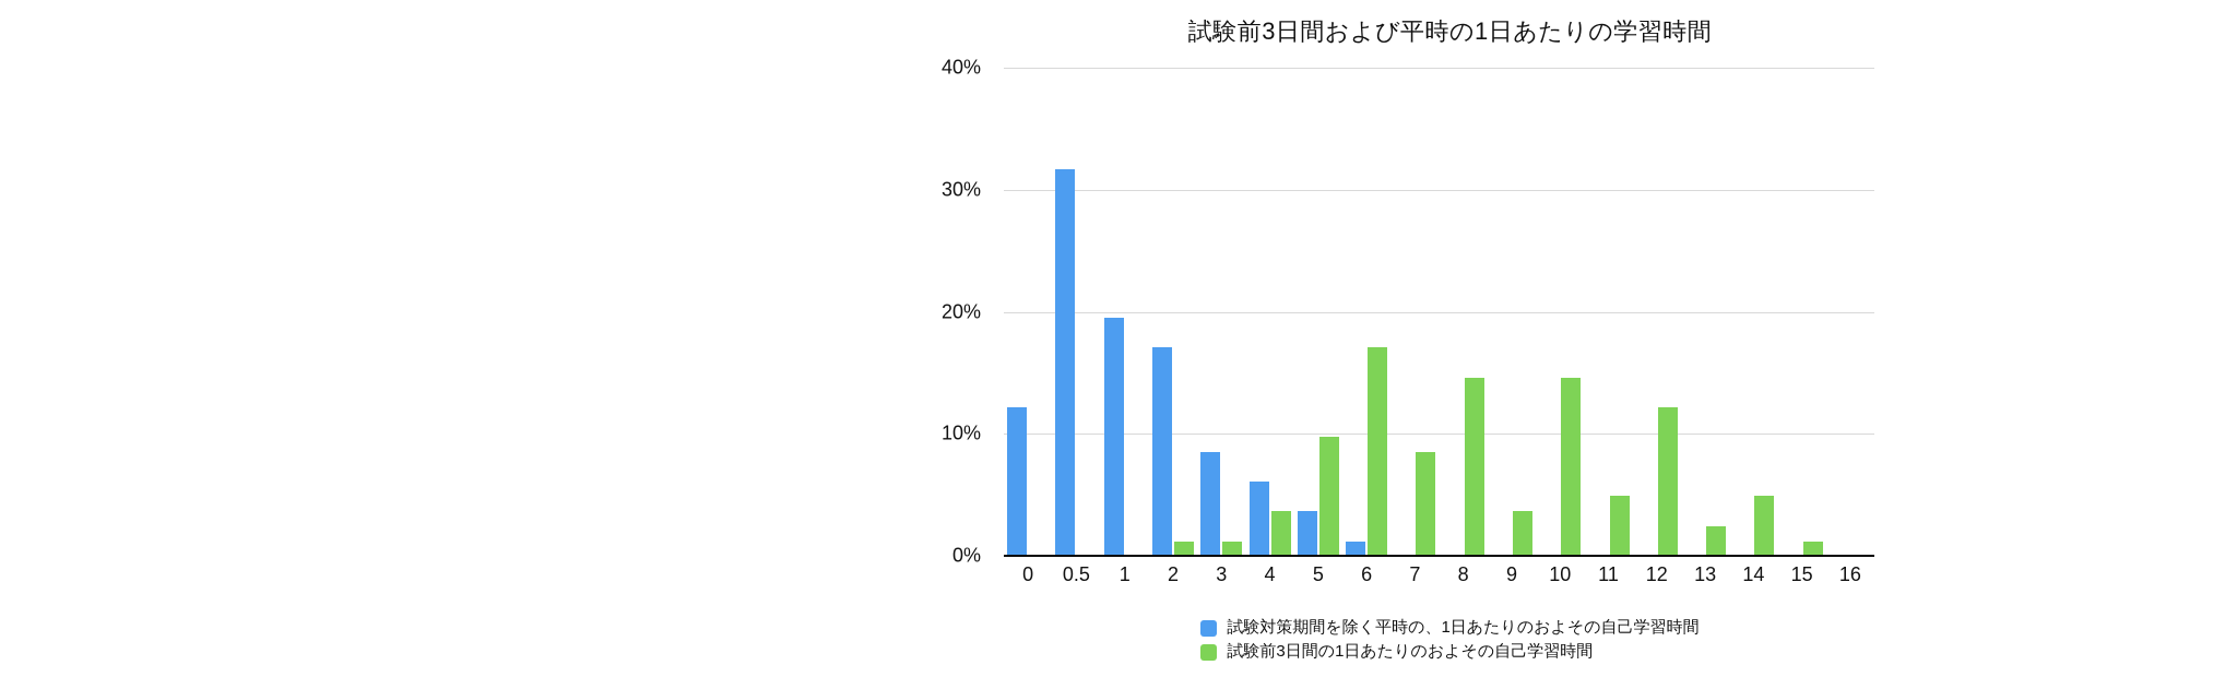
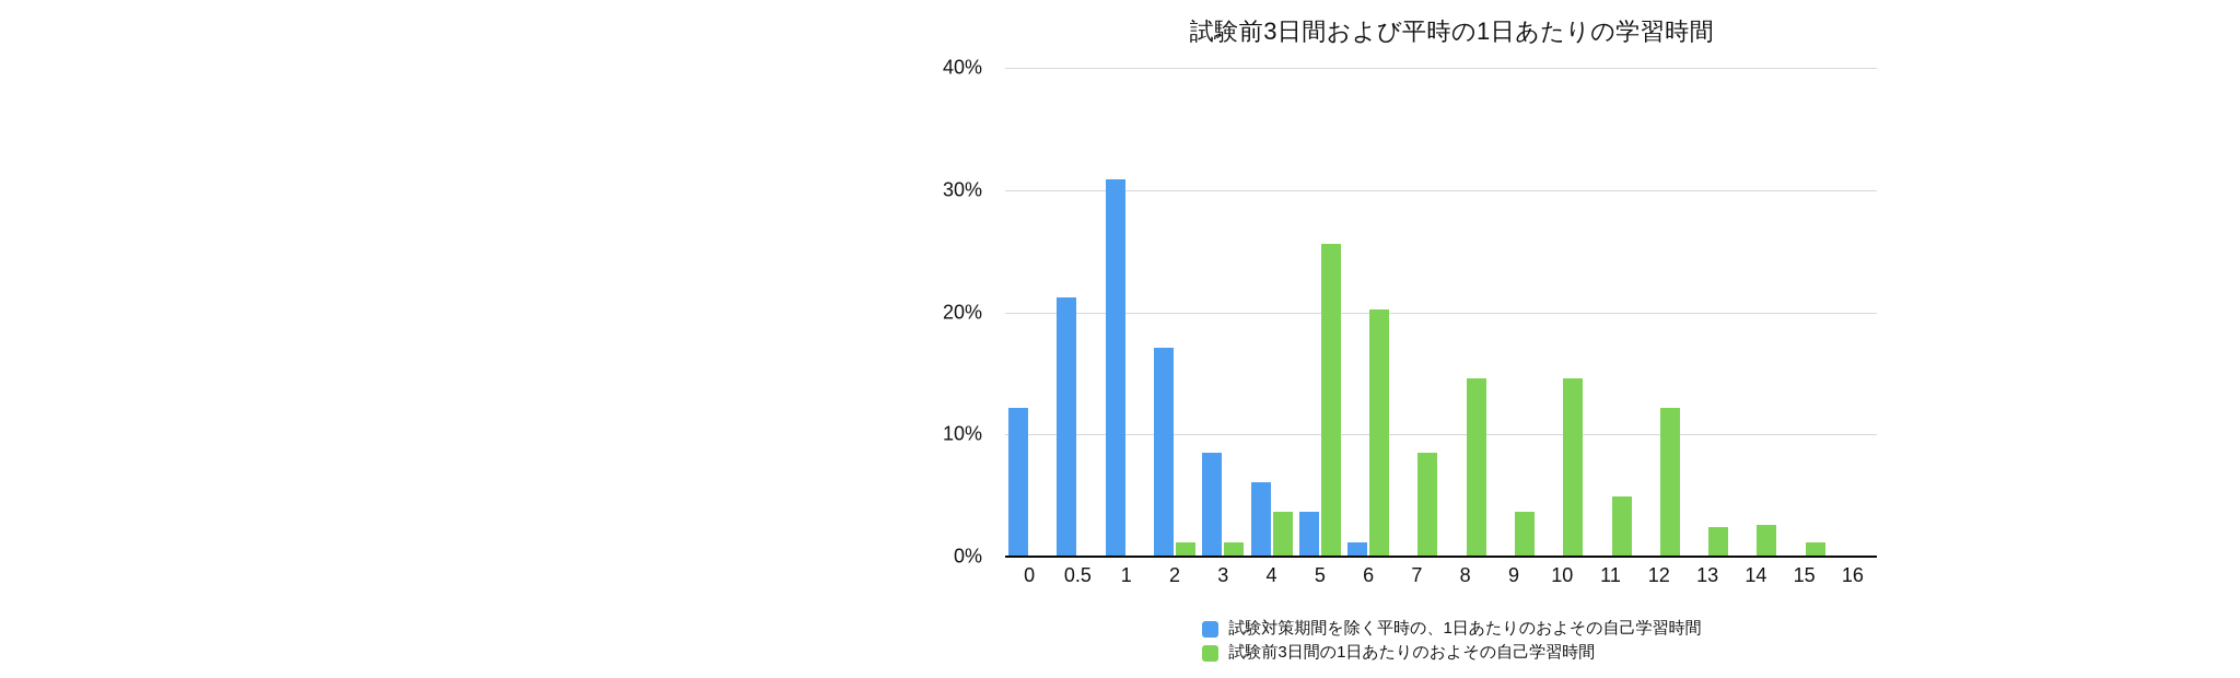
試験対策期間を除く平時の、1日あたりのおよその自己学習時間/0.5: 31.7% -> 21.2%
試験対策期間を除く平時の、1日あたりのおよその自己学習時間/1: 19.5% -> 30.9%
試験前3日間の1日あたりのおよその自己学習時間/5: 9.8% -> 25.6%
試験前3日間の1日あたりのおよその自己学習時間/6: 17.1% -> 20.2%
試験前3日間の1日あたりのおよその自己学習時間/14: 4.9% -> 2.6%
